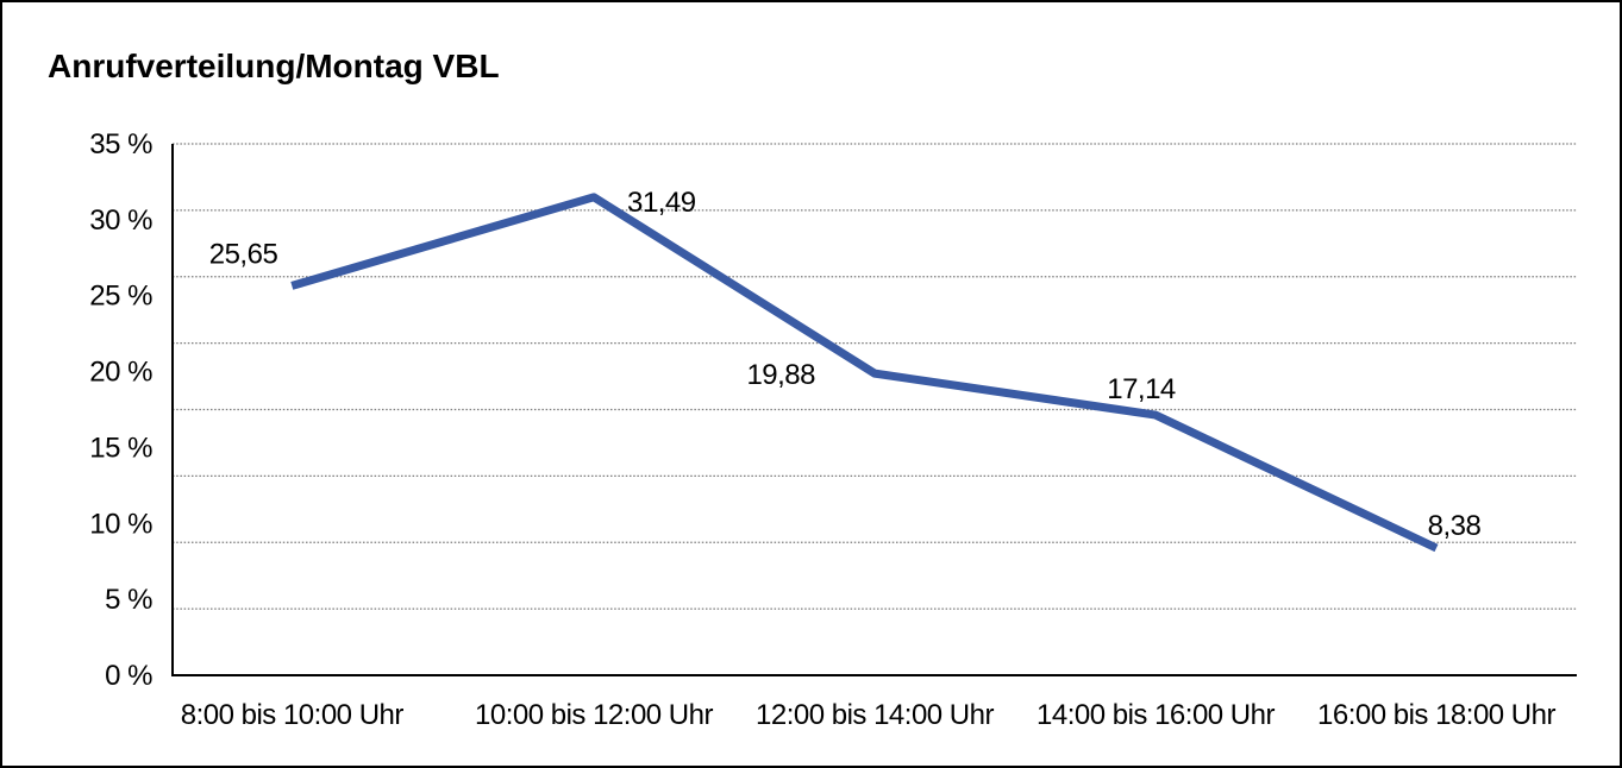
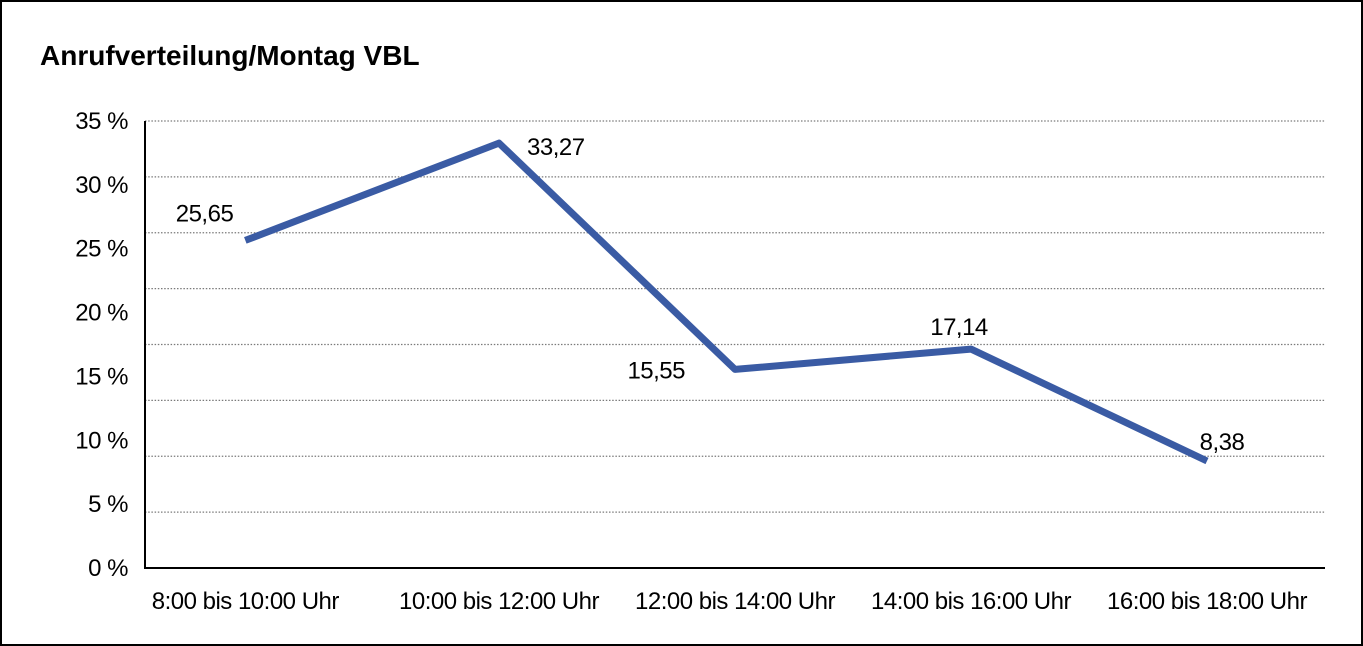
10:00 bis 12:00 Uhr: 31,49 -> 33,27
12:00 bis 14:00 Uhr: 19,88 -> 15,55
